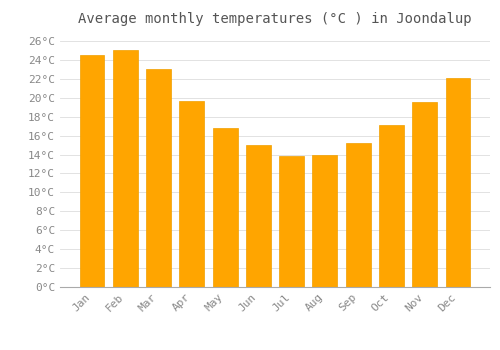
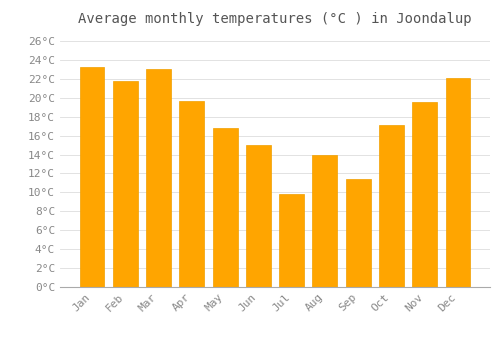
Jan: 24.5°C -> 23.2°C
Feb: 25.0°C -> 21.8°C
Jul: 13.8°C -> 9.8°C
Sep: 15.2°C -> 11.4°C
